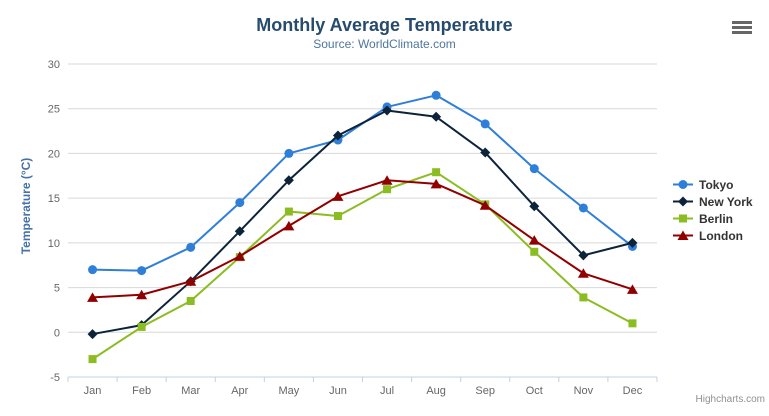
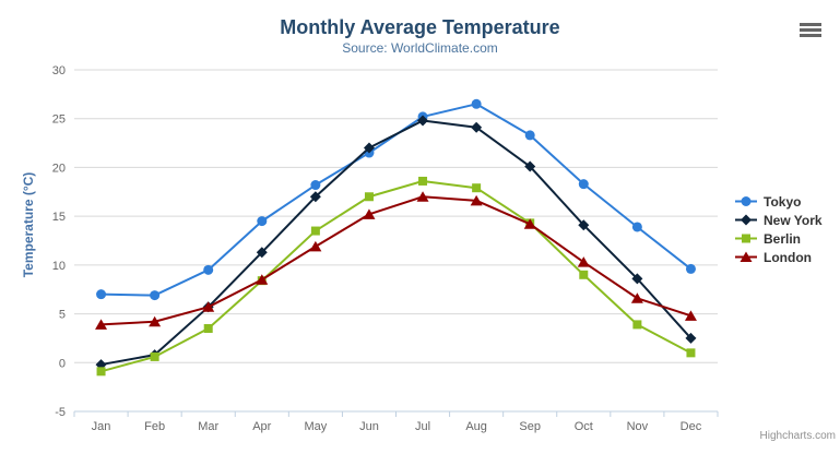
Berlin/Jan: -3 -> -1
Tokyo/May: 20 -> 18
Berlin/Jun: 13 -> 17
Berlin/Jul: 16 -> 19
New York/Dec: 10 -> 2
